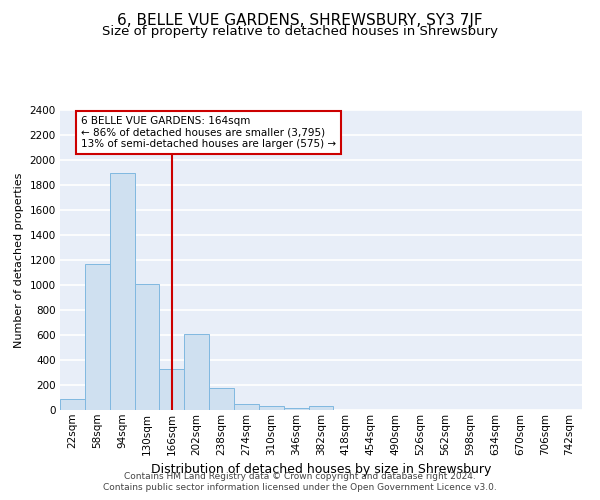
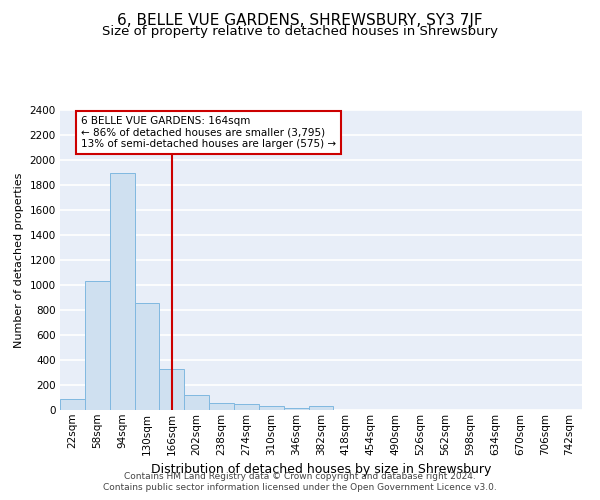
58sqm: 1170 -> 1030
130sqm: 1010 -> 860
202sqm: 610 -> 120
238sqm: 180 -> 60
